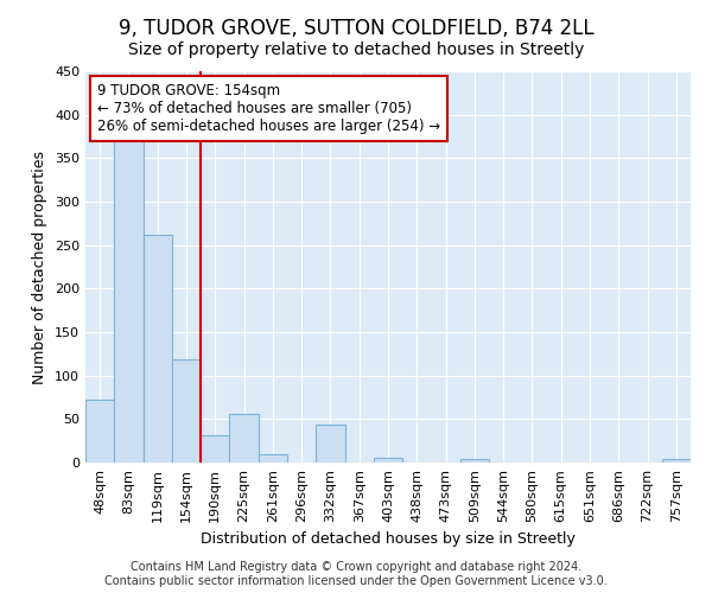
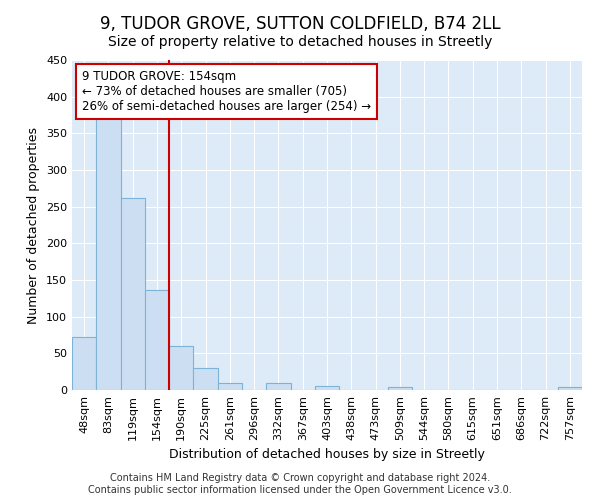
154sqm: 118 -> 137
190sqm: 32 -> 60
225sqm: 56 -> 30
332sqm: 44 -> 10
